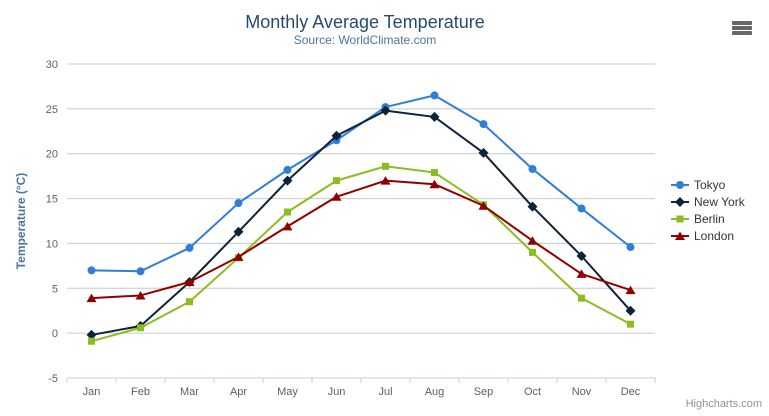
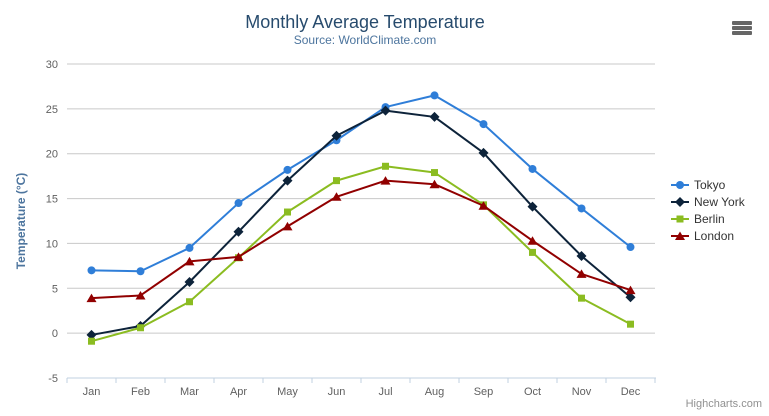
London/Mar: 6 -> 8
New York/Dec: 2 -> 4
